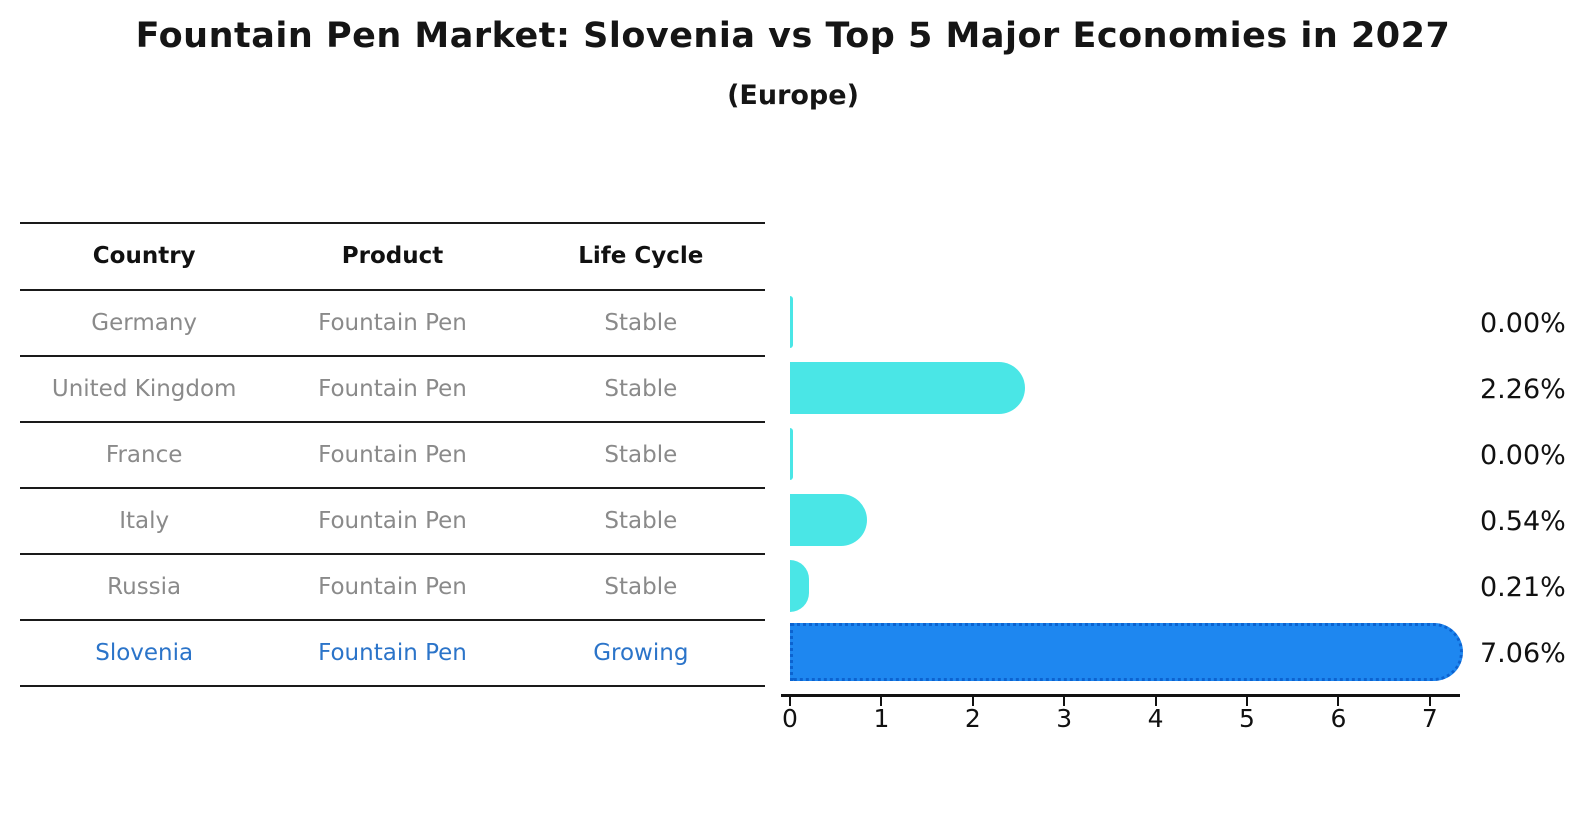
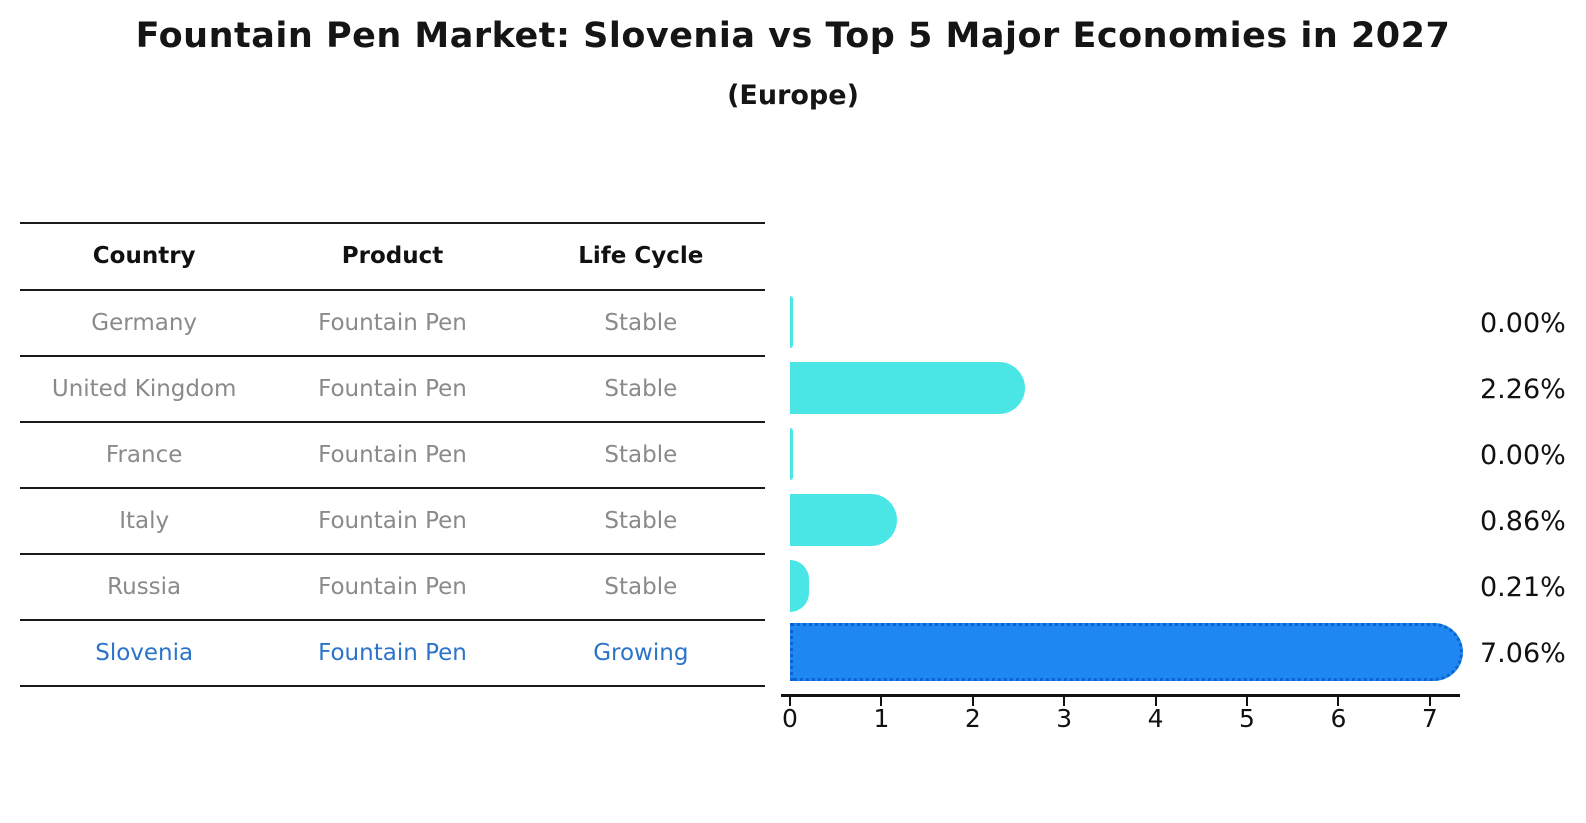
Italy: 0.54% -> 0.86%
